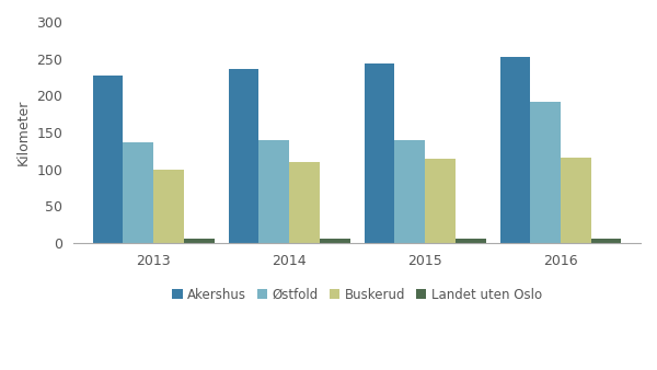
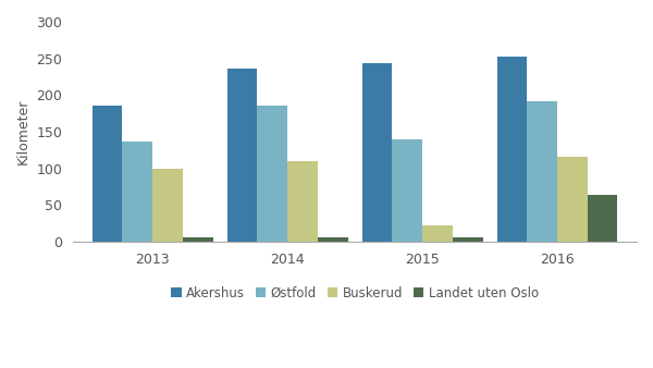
Akershus/2013: 227 -> 186
Østfold/2014: 139 -> 186
Buskerud/2015: 114 -> 22
Landet uten Oslo/2016: 5 -> 64
